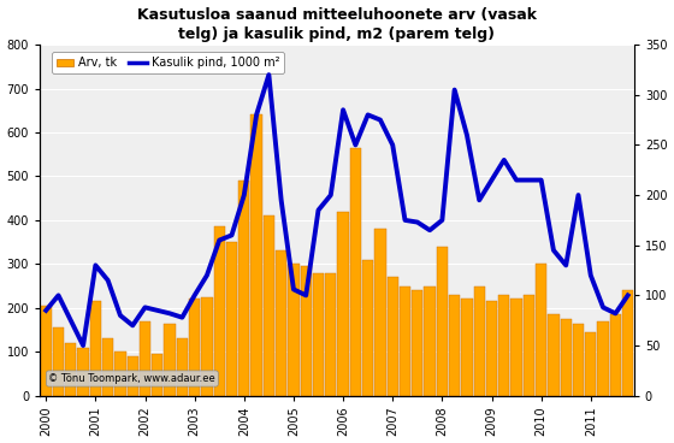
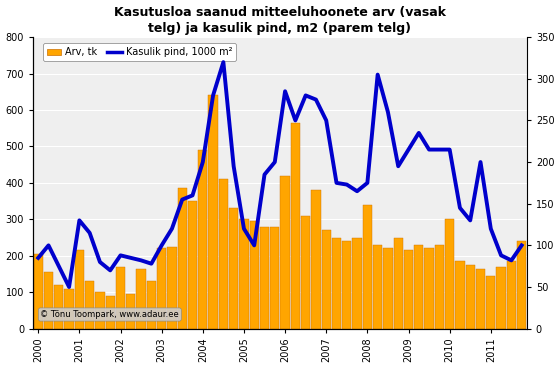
Kasulik pind, 1000 m²/2005: 106 -> 120
